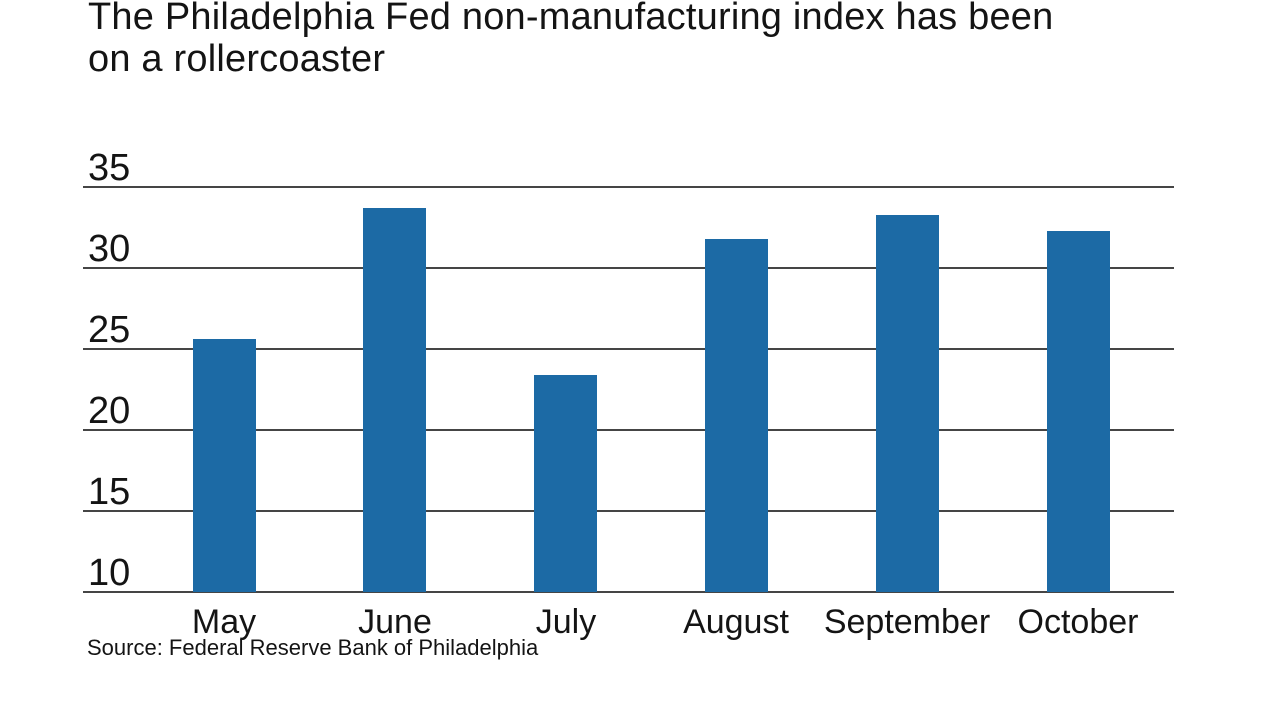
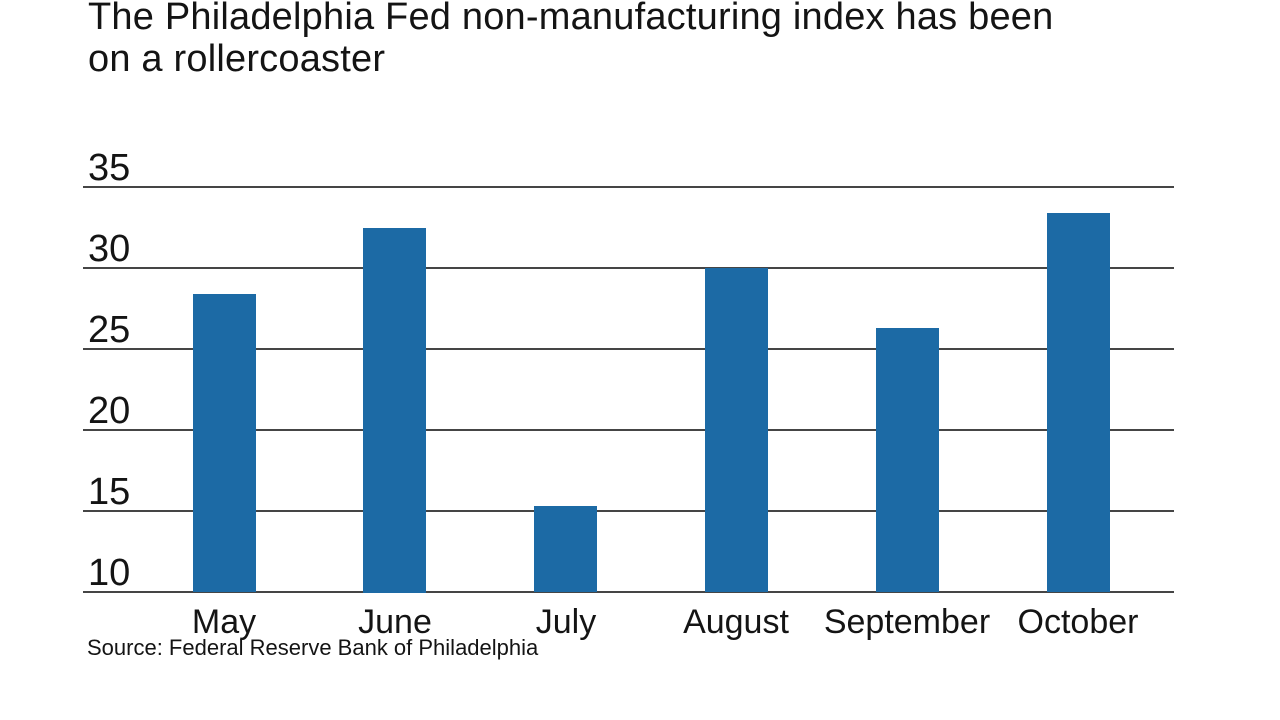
May: 25.6 -> 28.4
June: 33.7 -> 32.5
July: 23.4 -> 15.3
August: 31.8 -> 30.0
September: 33.3 -> 26.3
October: 32.3 -> 33.4
